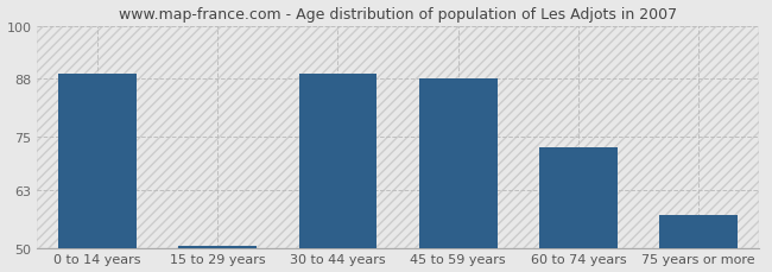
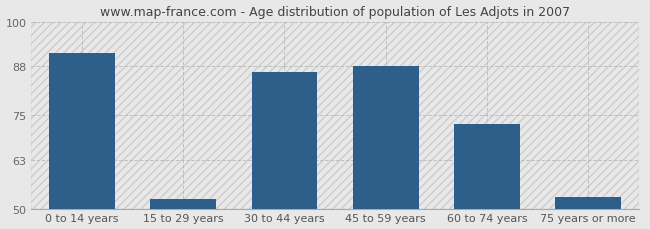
0 to 14 years: 89.2 -> 91.5
15 to 29 years: 50.3 -> 52.5
30 to 44 years: 89.3 -> 86.5
75 years or more: 57.5 -> 53.0
